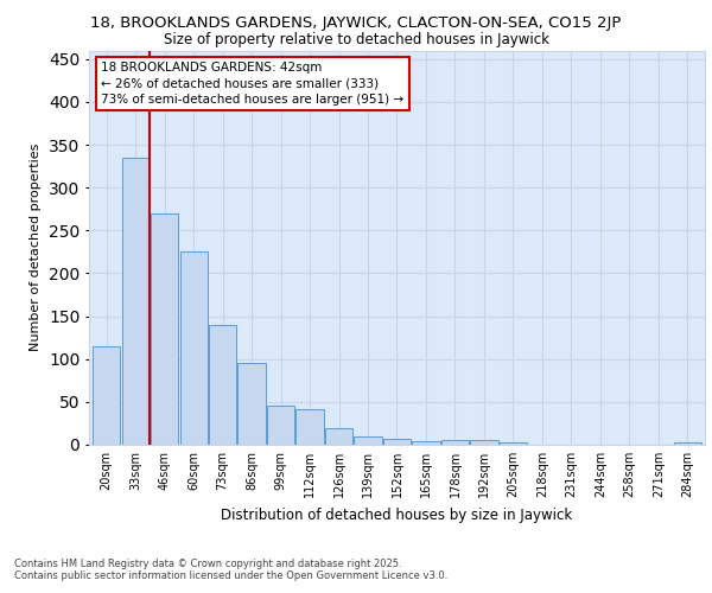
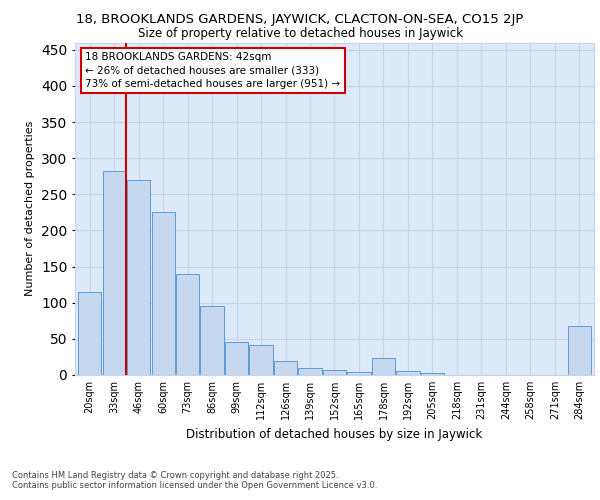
33sqm: 335 -> 282
178sqm: 6 -> 24
284sqm: 3 -> 68
